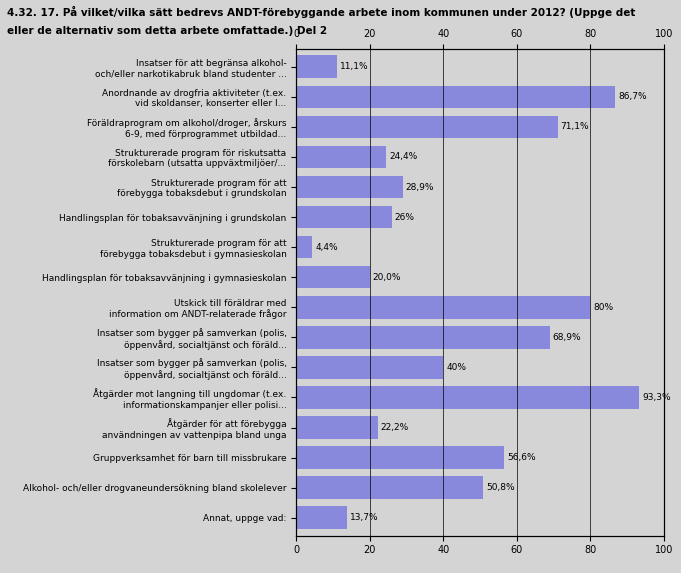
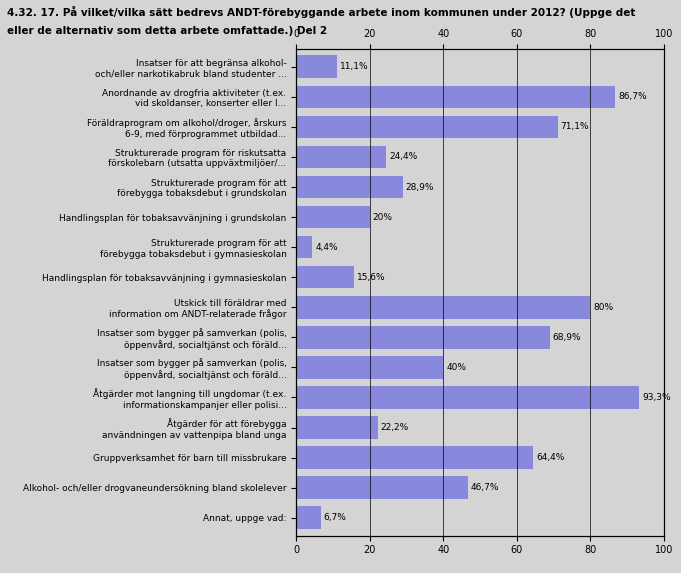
Handlingsplan för tobaksavvänjning i grundskolan: 26% -> 20%
Handlingsplan för tobaksavvänjning i gymnasieskolan: 20,0% -> 15,6%
Gruppverksamhet för barn till missbrukare: 56,6% -> 64,4%
Alkohol- och/eller drogvaneundersökning bland skolelever: 50,8% -> 46,7%
Annat, uppge vad:: 13,7% -> 6,7%
